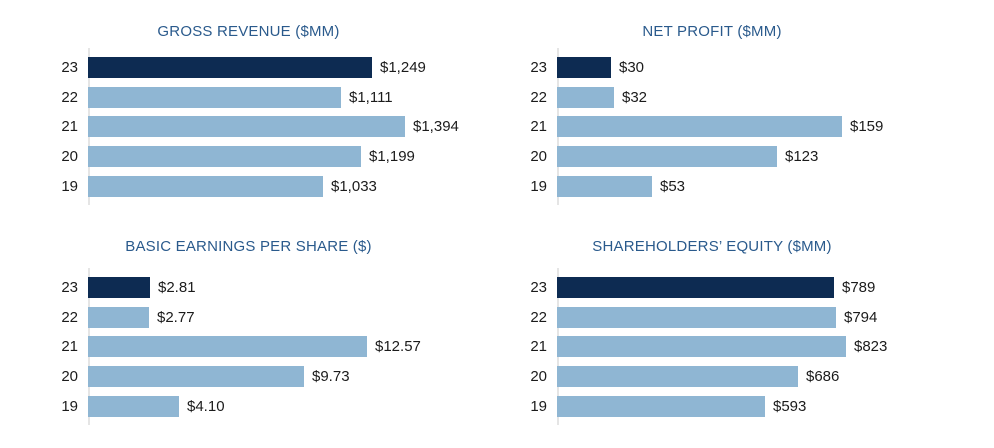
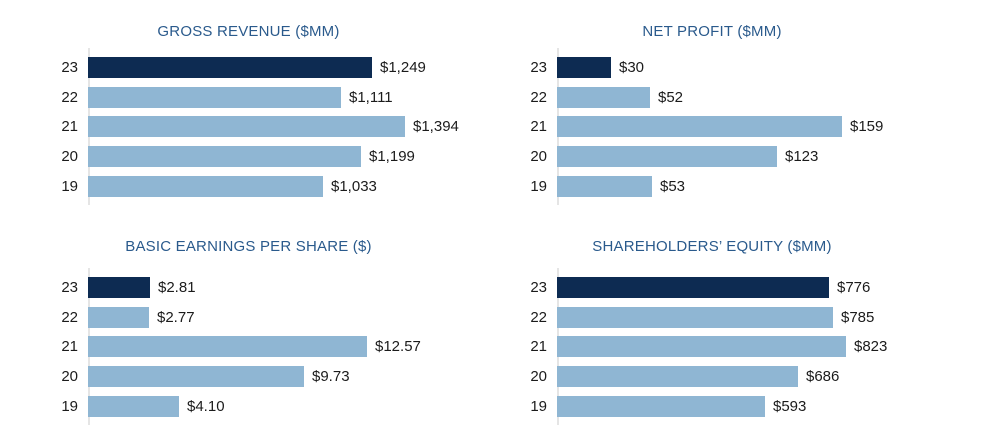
NET PROFIT ($MM)/22: $32 -> $52
SHAREHOLDERS’ EQUITY ($MM)/23: $789 -> $776
SHAREHOLDERS’ EQUITY ($MM)/22: $794 -> $785
